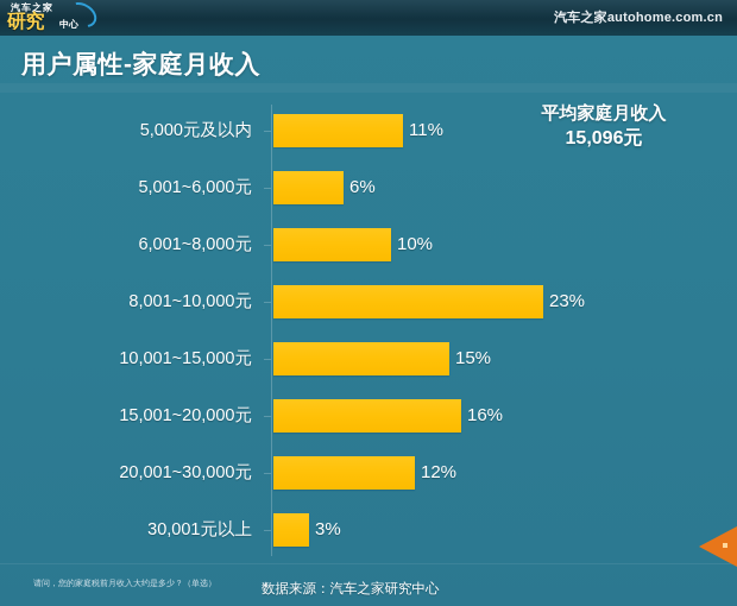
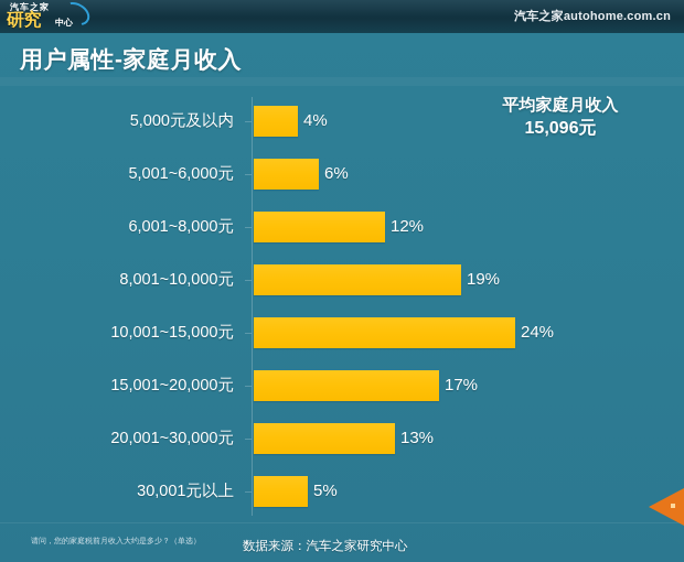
5,000元及以内: 11% -> 4%
6,001~8,000元: 10% -> 12%
8,001~10,000元: 23% -> 19%
10,001~15,000元: 15% -> 24%
15,001~20,000元: 16% -> 17%
20,001~30,000元: 12% -> 13%
30,001元以上: 3% -> 5%
